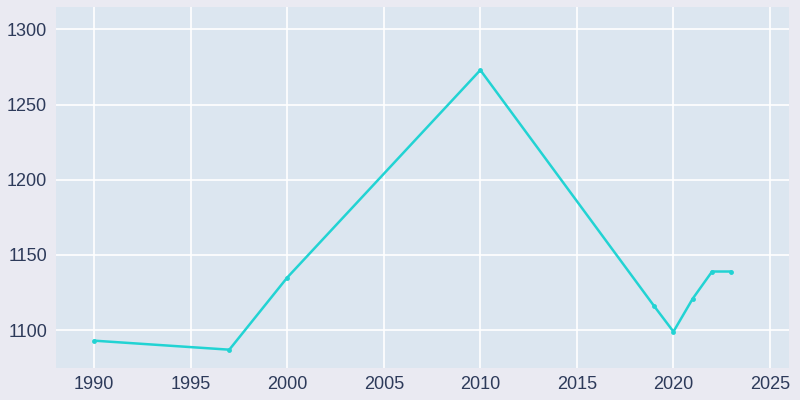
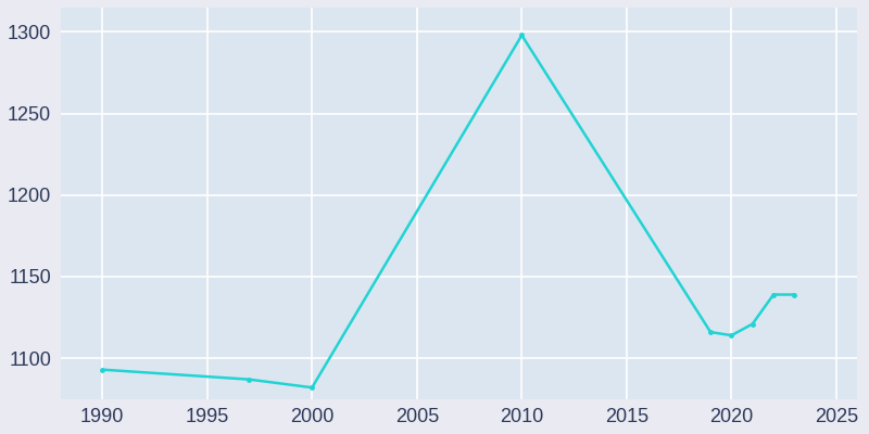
2000: 1135 -> 1082
2010: 1273 -> 1298
2020: 1099 -> 1114
